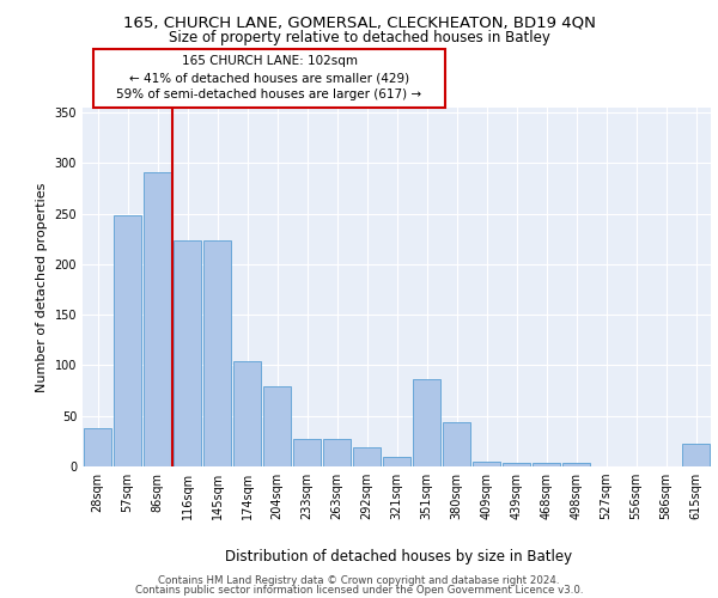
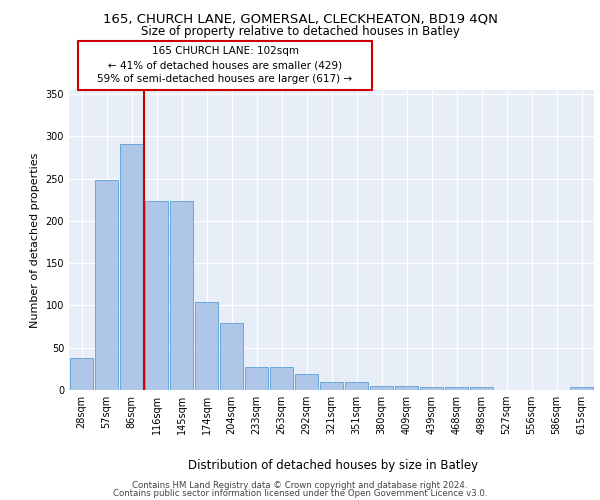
351sqm: 86 -> 9
380sqm: 44 -> 5
615sqm: 22 -> 3
